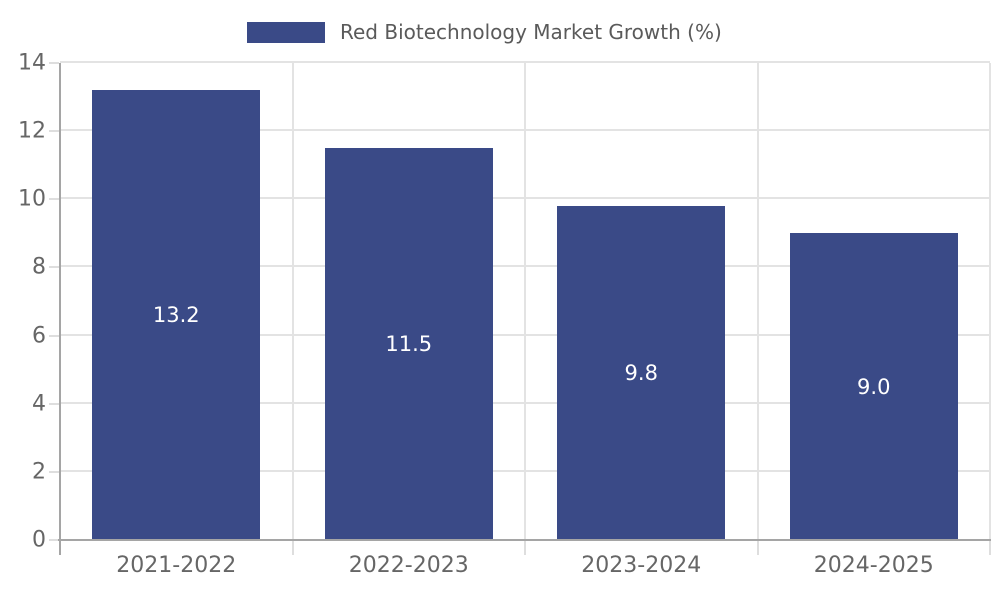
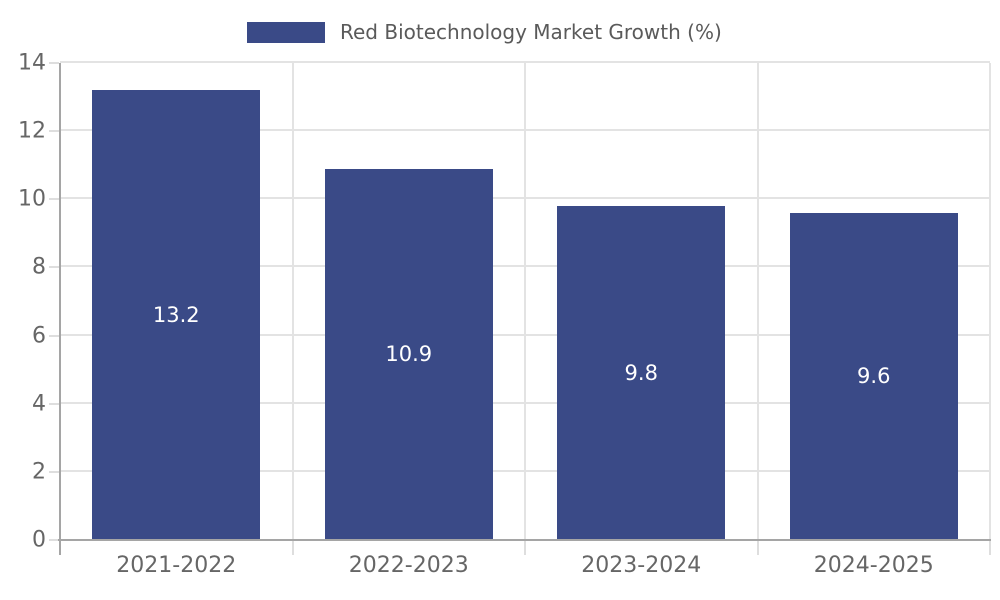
2022-2023: 11.5 -> 10.9
2024-2025: 9.0 -> 9.6
